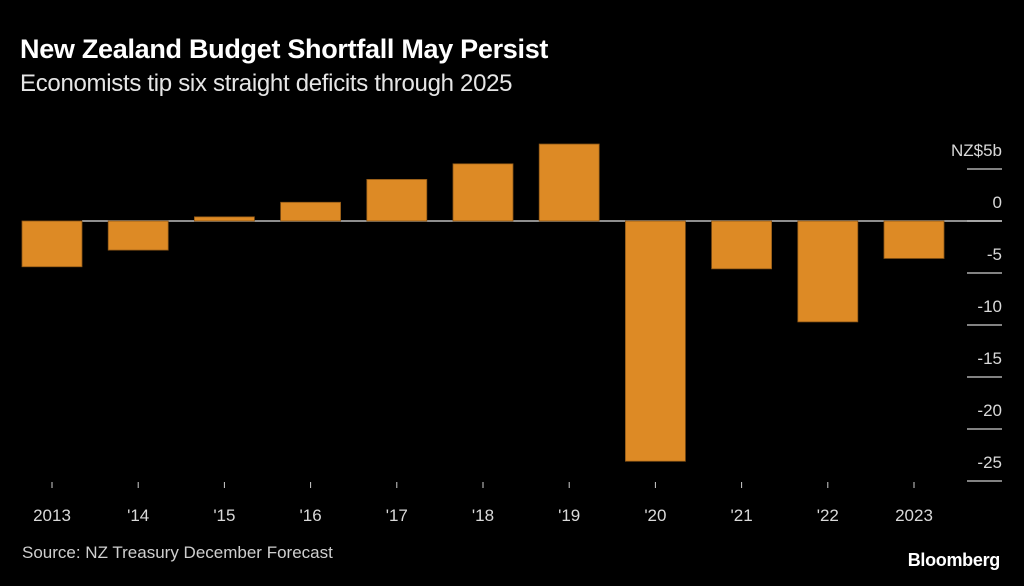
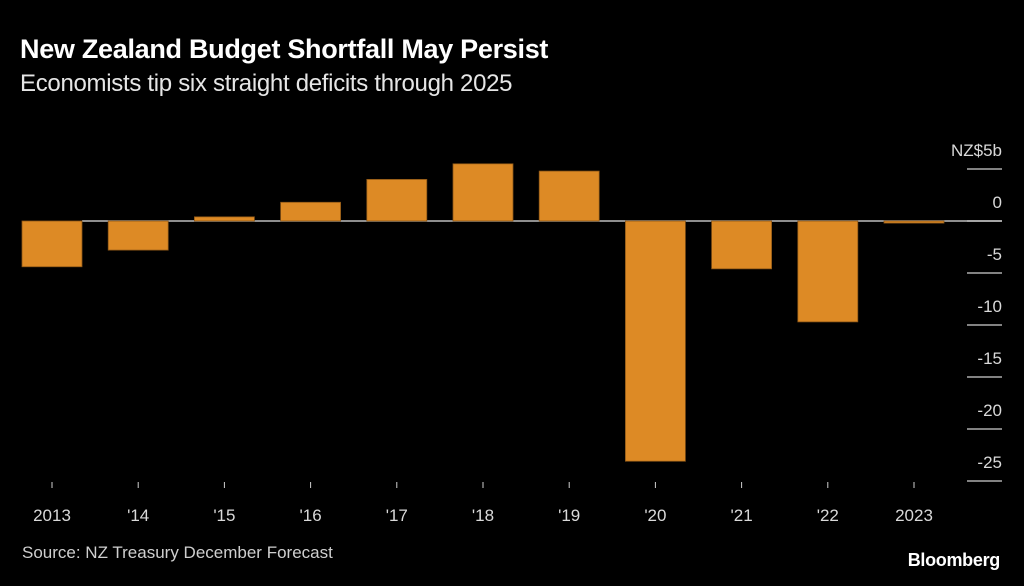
'19: 7.4 -> 4.8
2023: -3.6 -> -0.2
